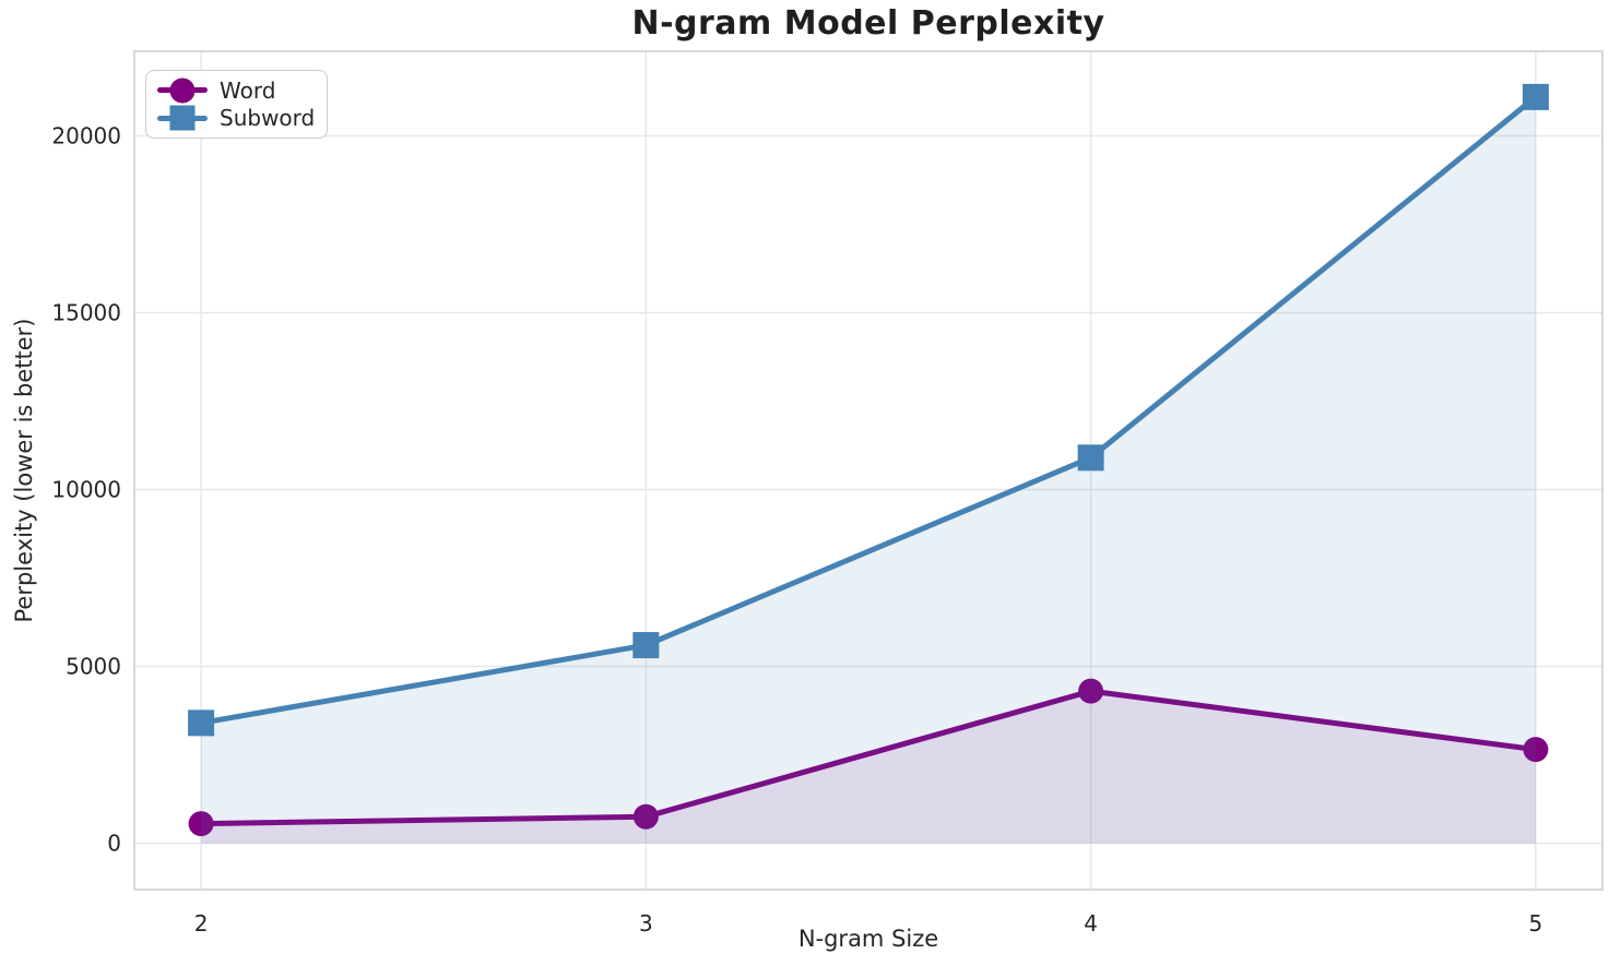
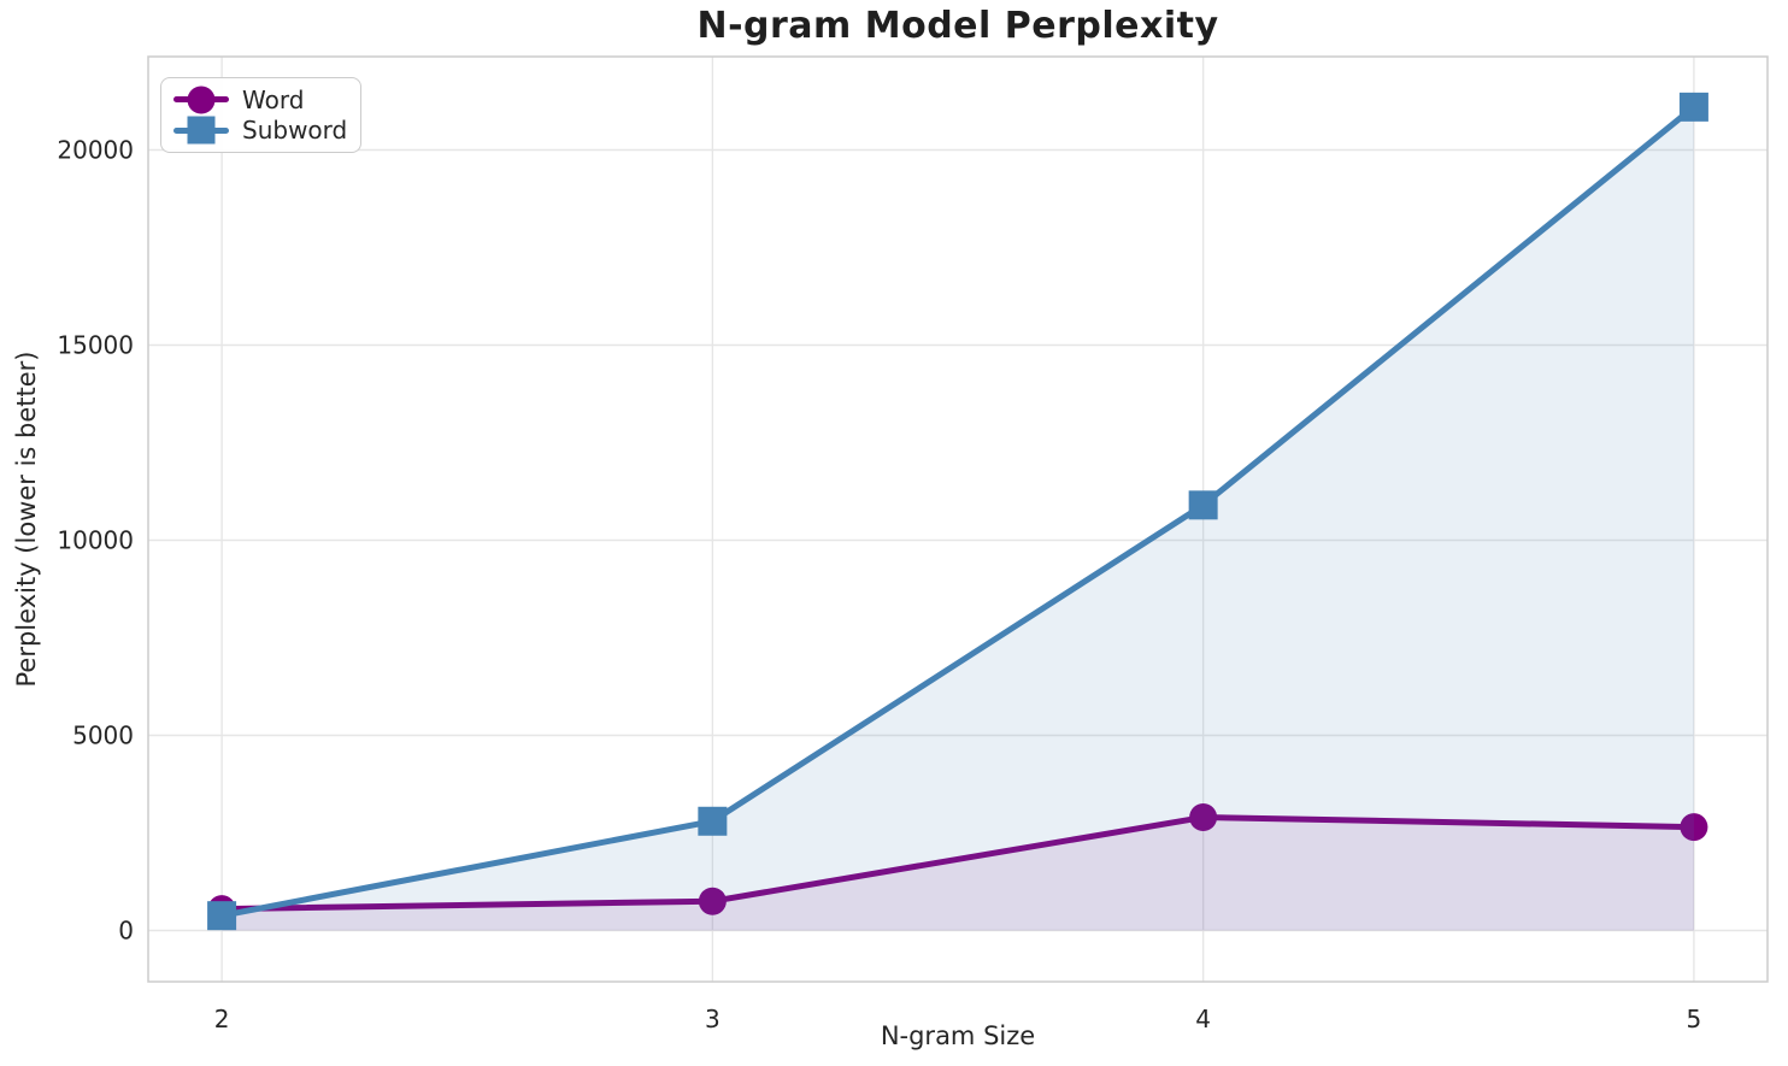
Subword/2: 3400 -> 400
Subword/3: 5600 -> 2800
Word/4: 4300 -> 2900
